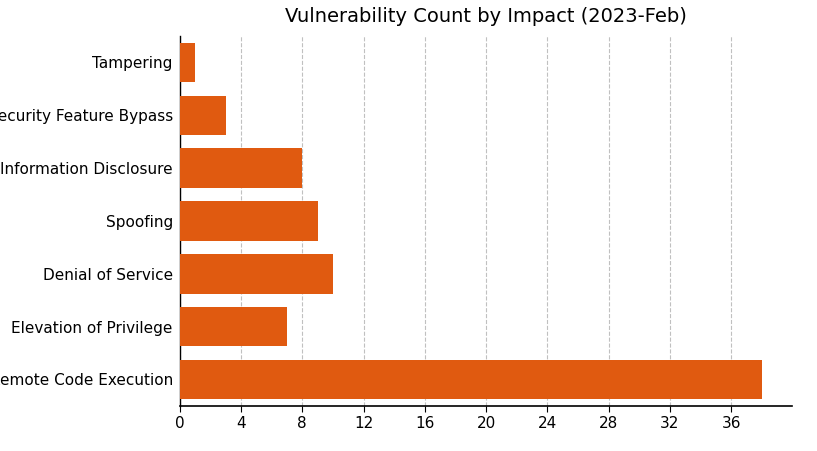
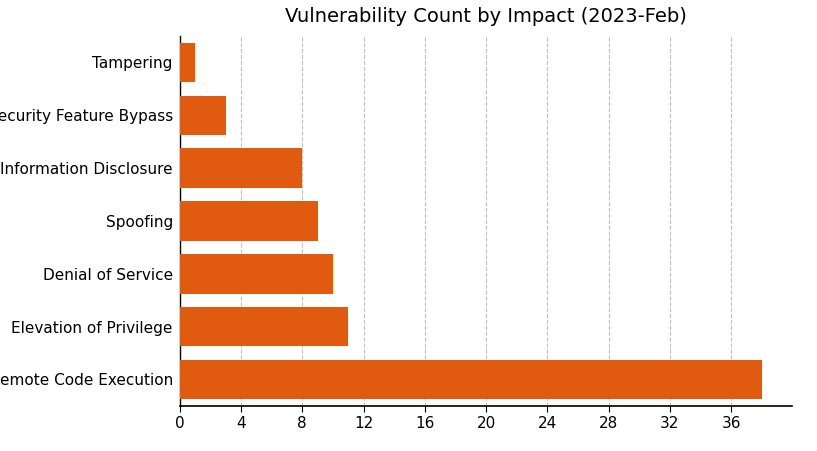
Elevation of Privilege: 7 -> 11
